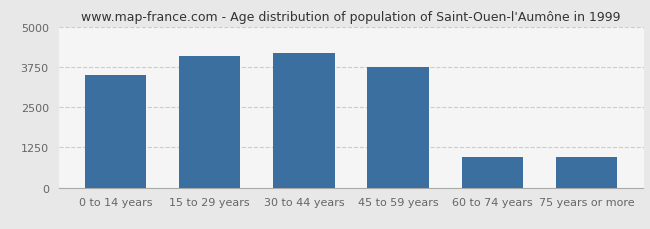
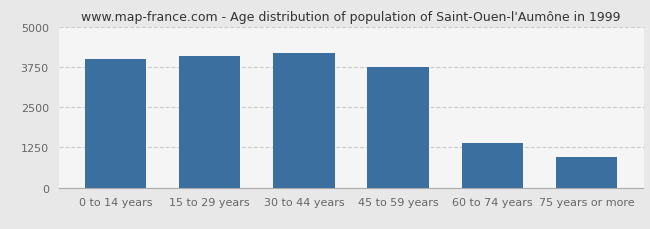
0 to 14 years: 3500 -> 3980
60 to 74 years: 950 -> 1380
